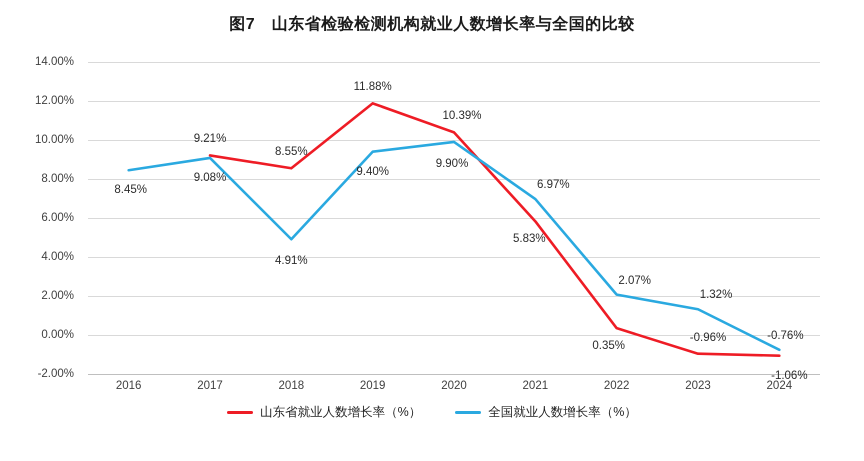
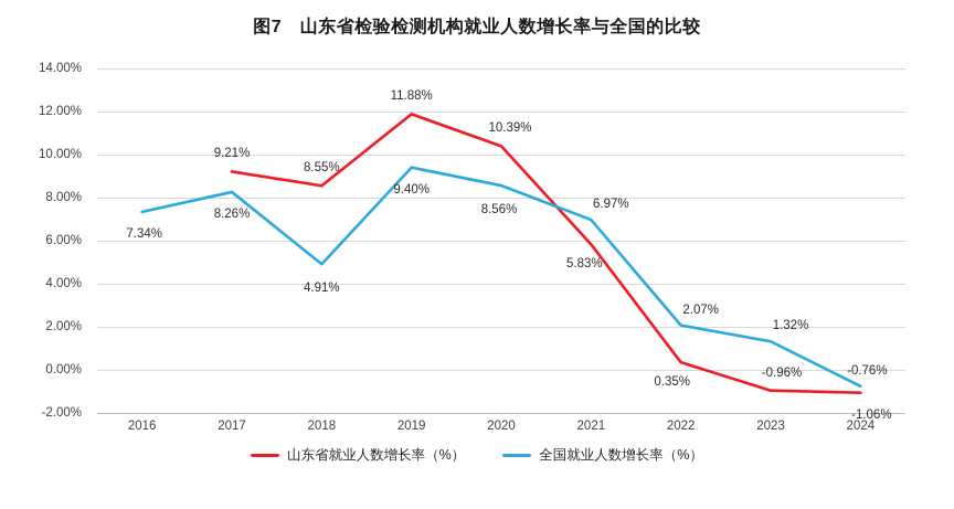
全国就业人数增长率（%）/2016: 8.45% -> 7.34%
全国就业人数增长率（%）/2017: 9.08% -> 8.26%
全国就业人数增长率（%）/2020: 9.90% -> 8.56%
